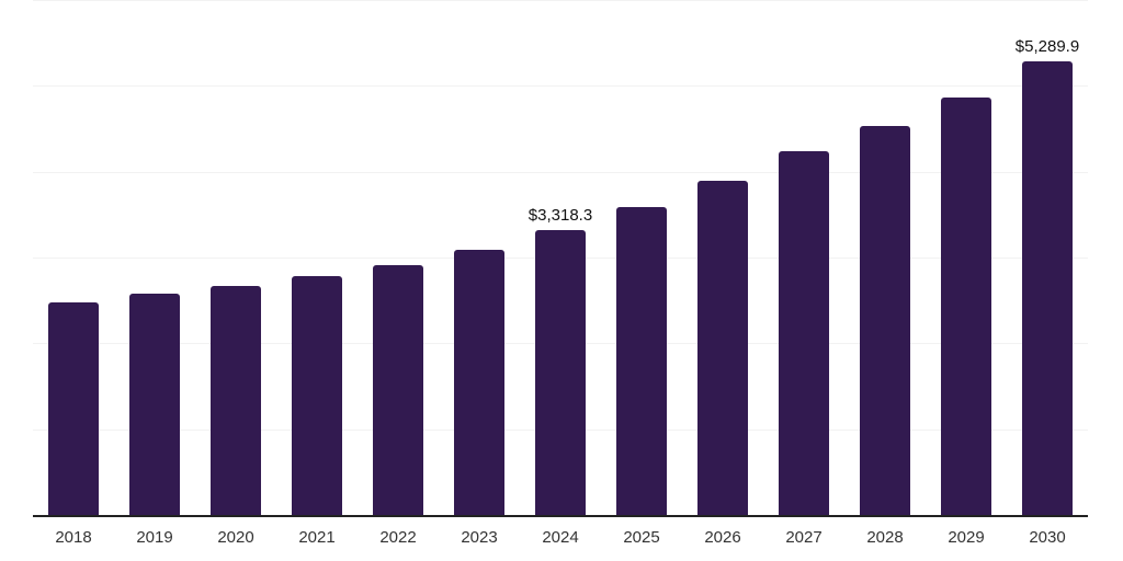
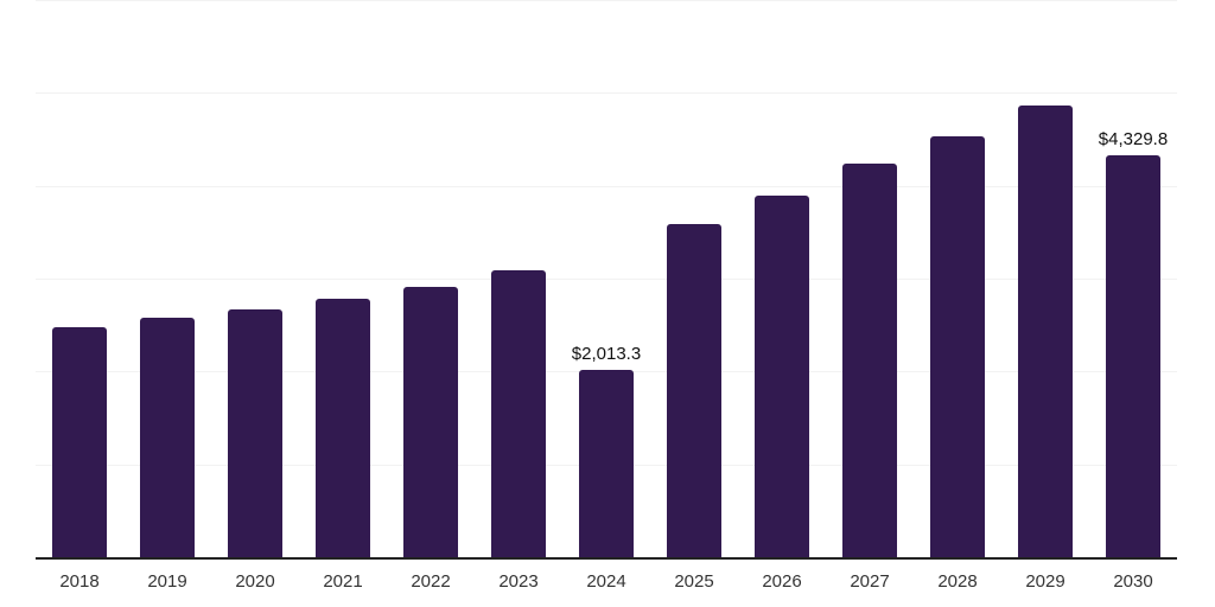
2024: $3,318.3 -> $2,013.3
2030: $5,289.9 -> $4,329.8
